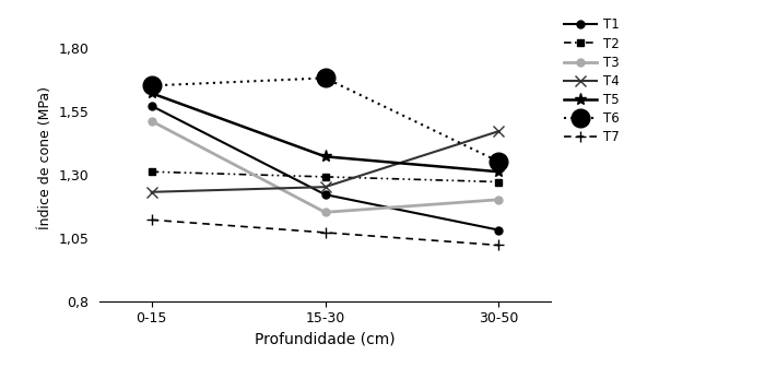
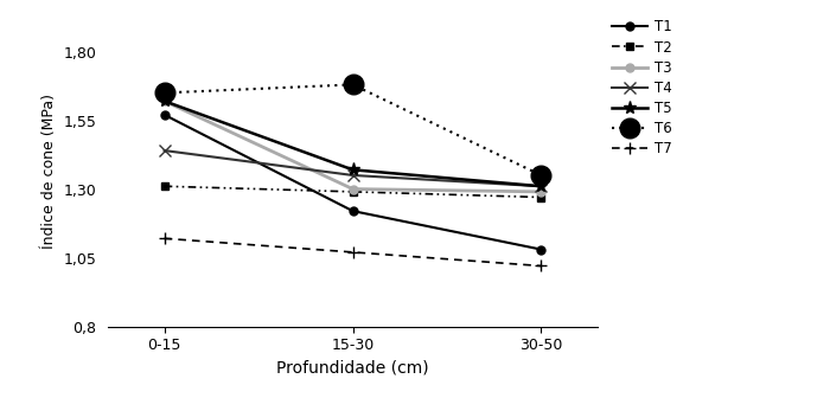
T3/0-15: 1,51 -> 1,62
T4/0-15: 1,23 -> 1,44
T3/15-30: 1,15 -> 1,30
T4/15-30: 1,25 -> 1,35
T3/30-50: 1,20 -> 1,29
T4/30-50: 1,47 -> 1,31
